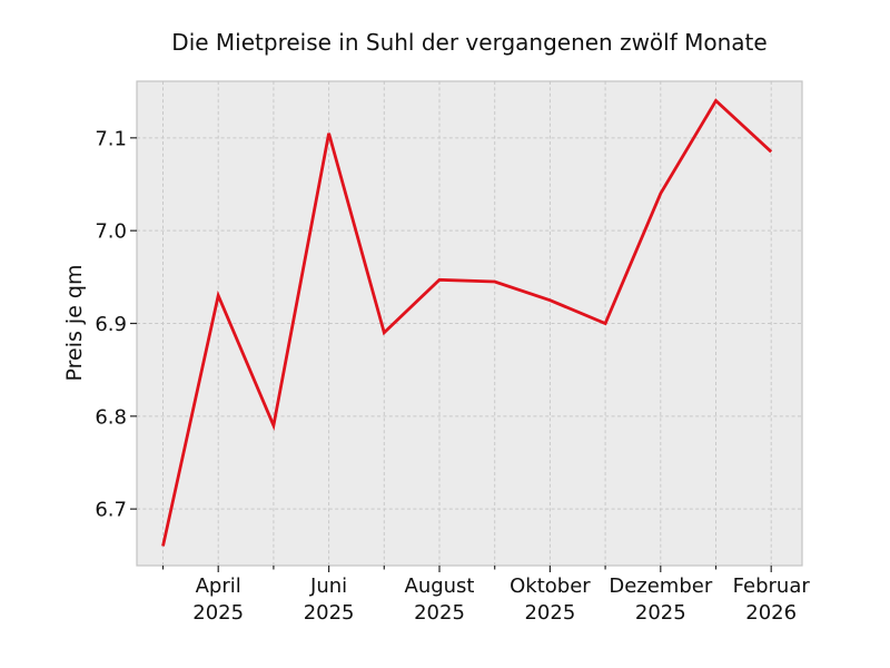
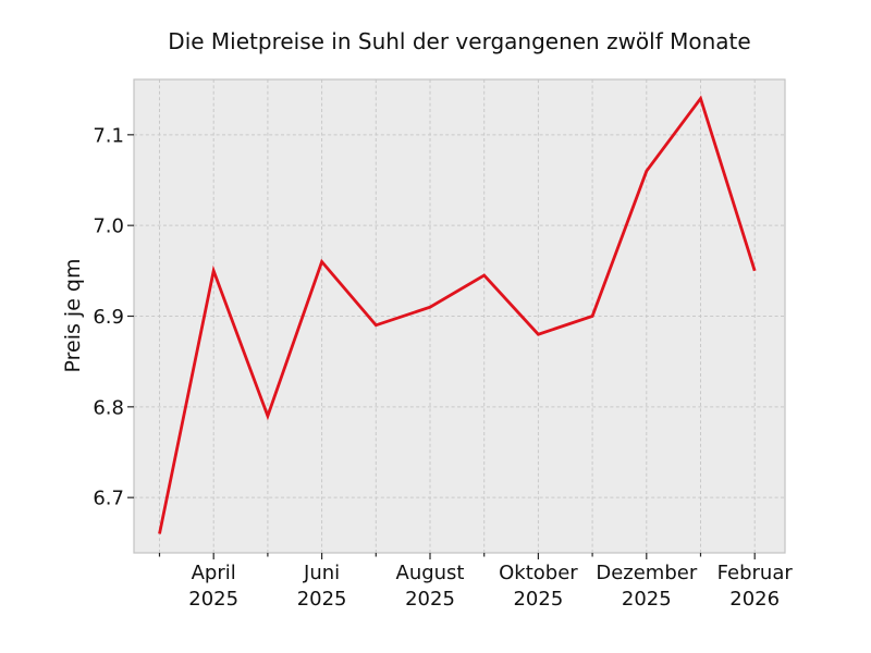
April 2025: 6.93 -> 6.95
Juni 2025: 7.11 -> 6.96
August 2025: 6.95 -> 6.91
Oktober 2025: 6.92 -> 6.88
Dezember 2025: 7.04 -> 7.06
Februar 2026: 7.08 -> 6.95
